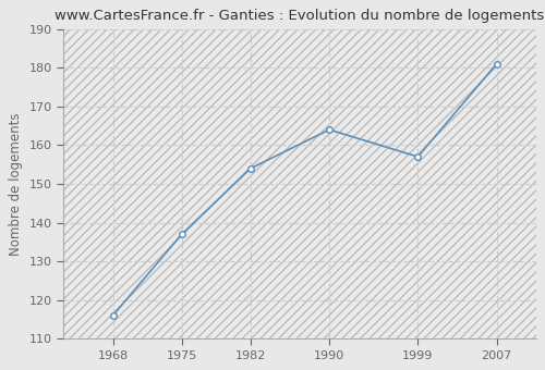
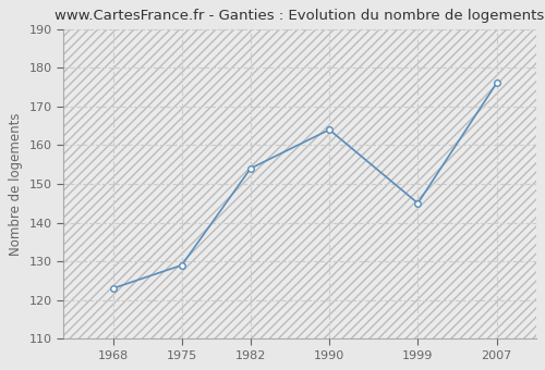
1968: 116 -> 123
1975: 137 -> 129
1999: 157 -> 145
2007: 181 -> 176
